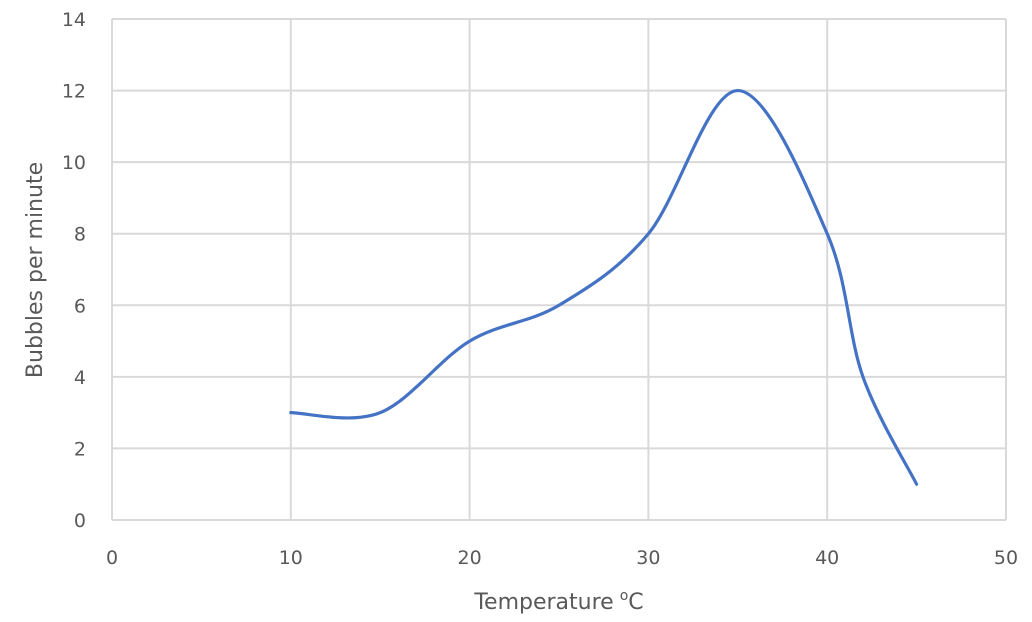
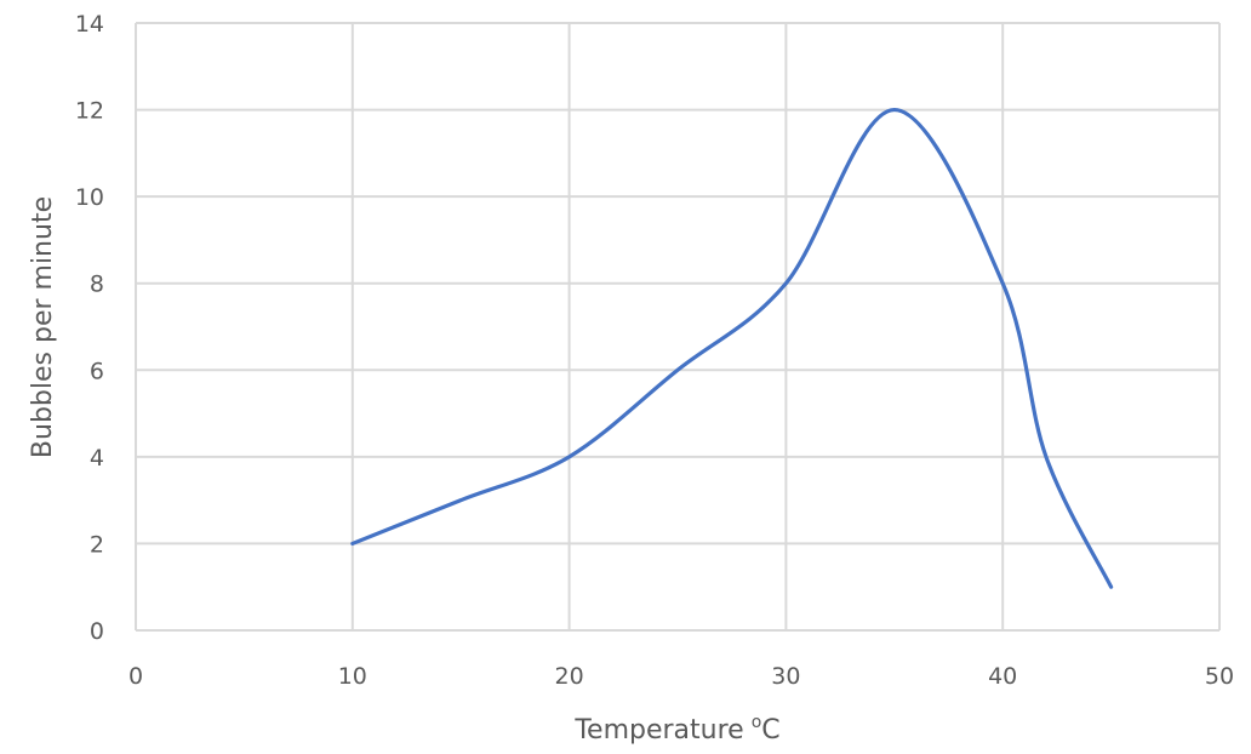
10: 3 -> 2
20: 5 -> 4
